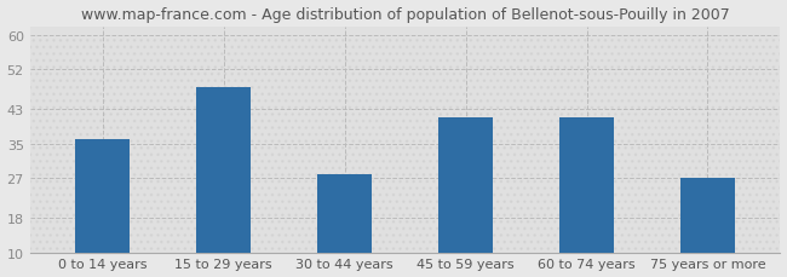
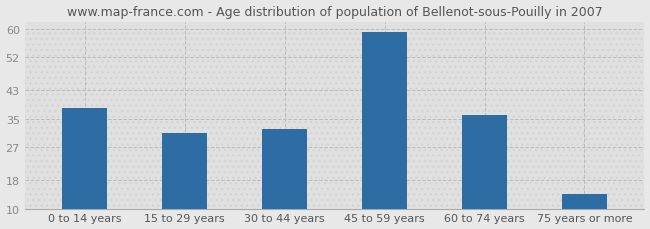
0 to 14 years: 36 -> 38
15 to 29 years: 48 -> 31
30 to 44 years: 28 -> 32
45 to 59 years: 41 -> 59
60 to 74 years: 41 -> 36
75 years or more: 27 -> 14
